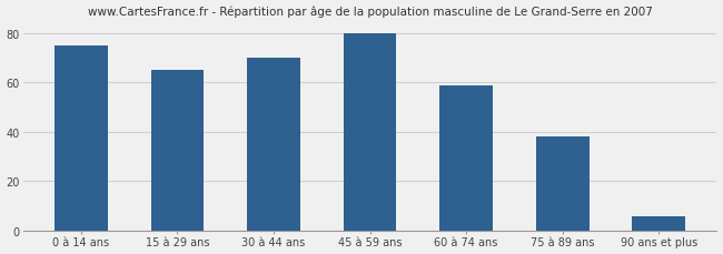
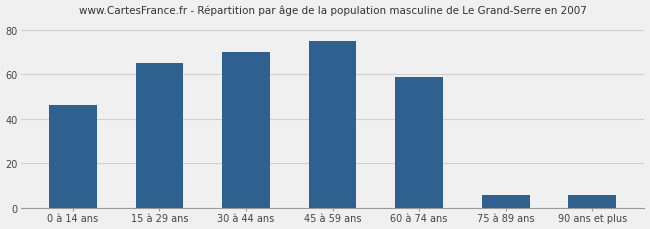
0 à 14 ans: 75 -> 46
45 à 59 ans: 80 -> 75
75 à 89 ans: 38 -> 6
